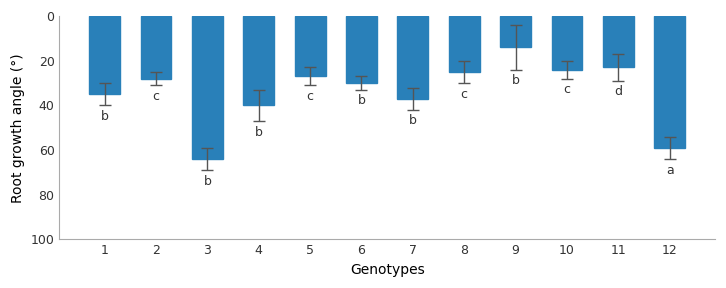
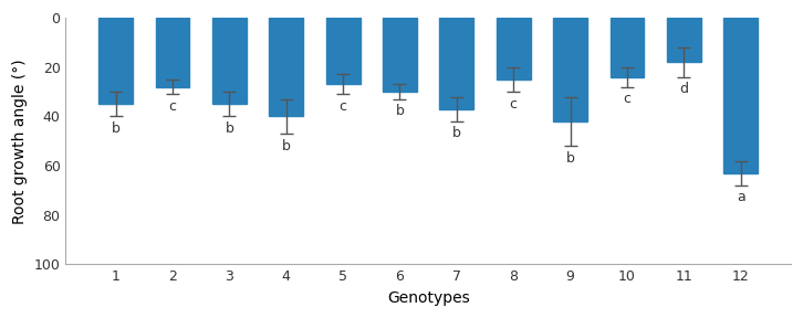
3: 64 -> 35
9: 14 -> 42
11: 23 -> 18
12: 59 -> 63
